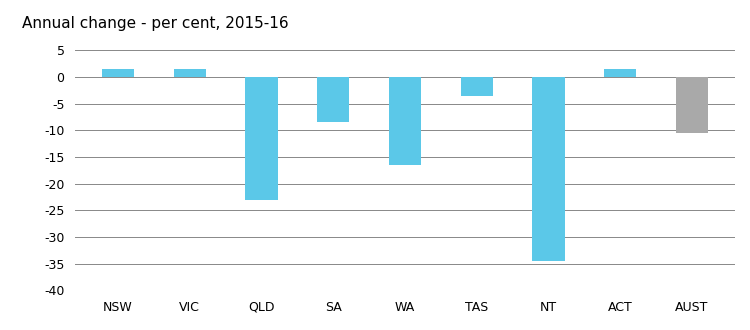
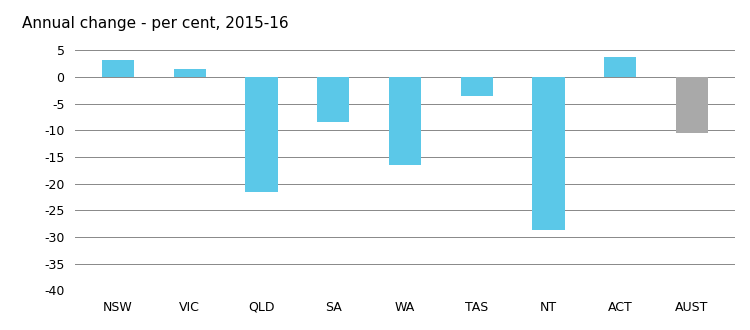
NSW: 1.5 -> 3.2
QLD: -23.0 -> -21.6
NT: -34.5 -> -28.6
ACT: 1.5 -> 3.8
